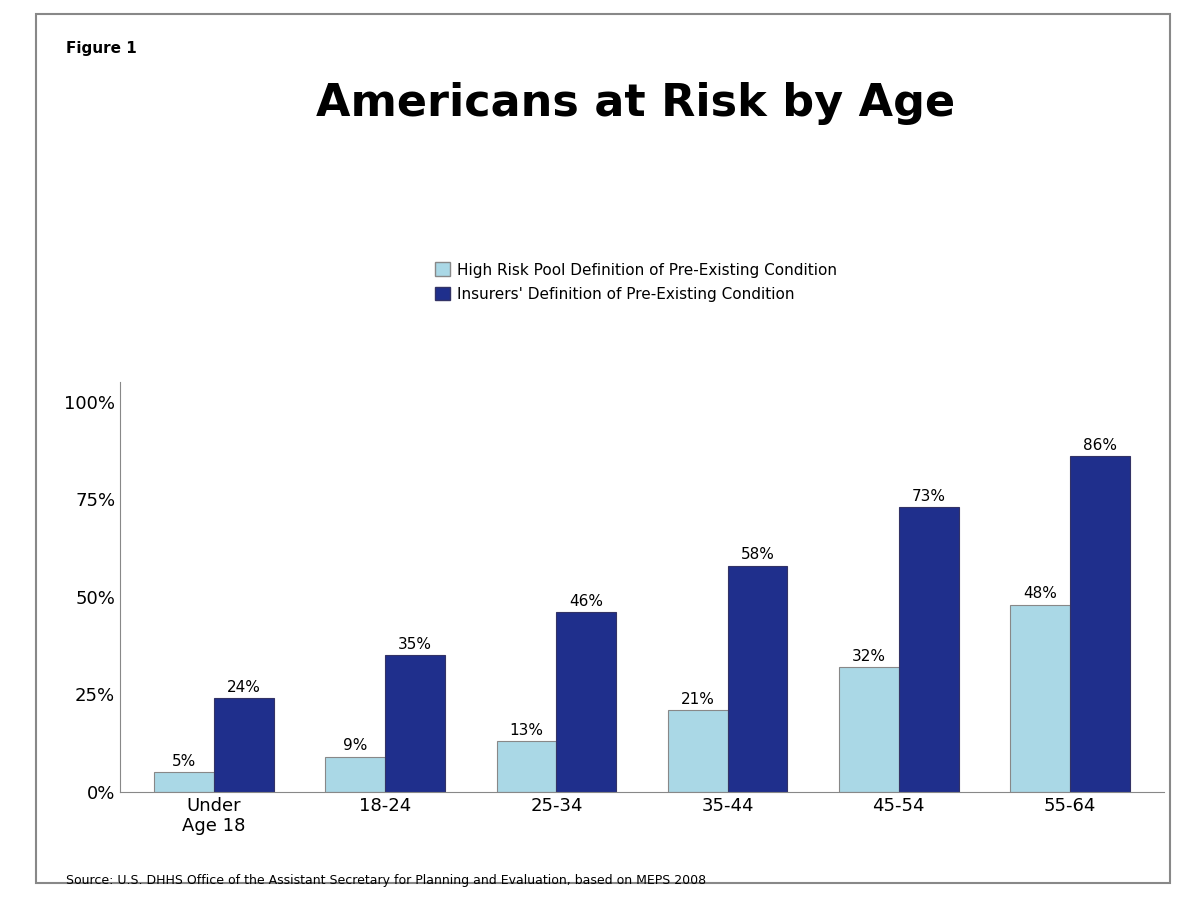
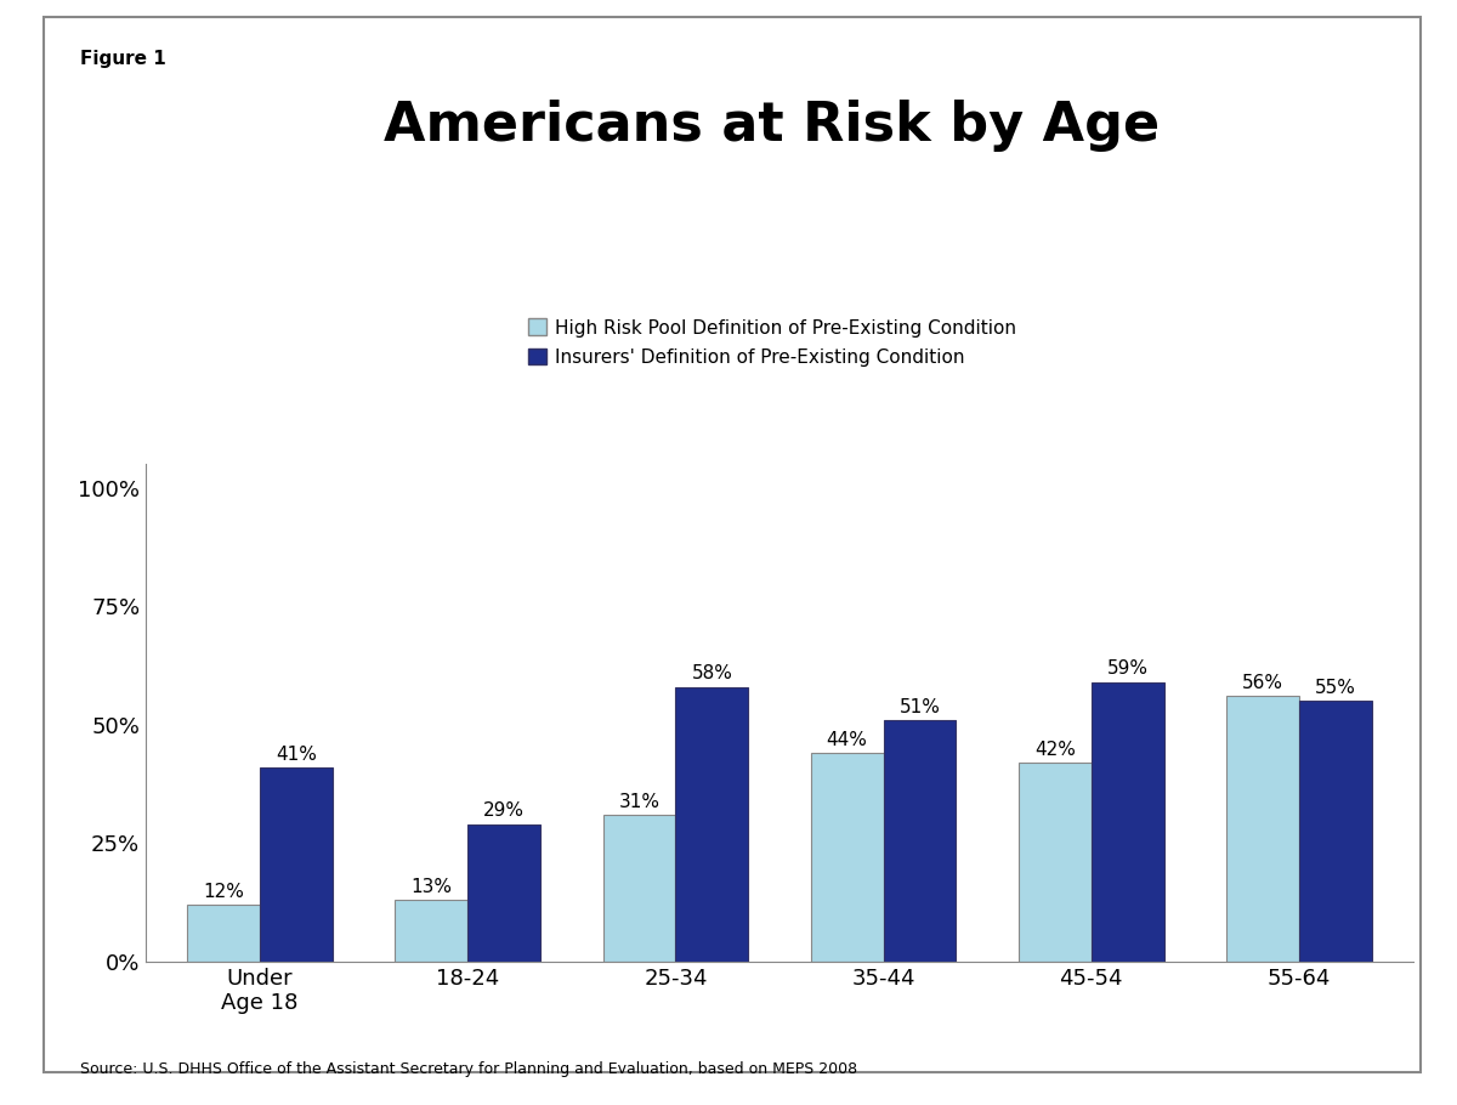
High Risk Pool Definition of Pre-Existing Condition/Under Age 18: 5% -> 12%
Insurers' Definition of Pre-Existing Condition/Under Age 18: 24% -> 41%
High Risk Pool Definition of Pre-Existing Condition/18-24: 9% -> 13%
Insurers' Definition of Pre-Existing Condition/18-24: 35% -> 29%
High Risk Pool Definition of Pre-Existing Condition/25-34: 13% -> 31%
Insurers' Definition of Pre-Existing Condition/25-34: 46% -> 58%
High Risk Pool Definition of Pre-Existing Condition/35-44: 21% -> 44%
Insurers' Definition of Pre-Existing Condition/35-44: 58% -> 51%
High Risk Pool Definition of Pre-Existing Condition/45-54: 32% -> 42%
Insurers' Definition of Pre-Existing Condition/45-54: 73% -> 59%
High Risk Pool Definition of Pre-Existing Condition/55-64: 48% -> 56%
Insurers' Definition of Pre-Existing Condition/55-64: 86% -> 55%
